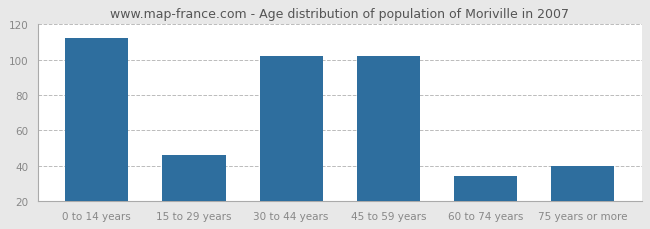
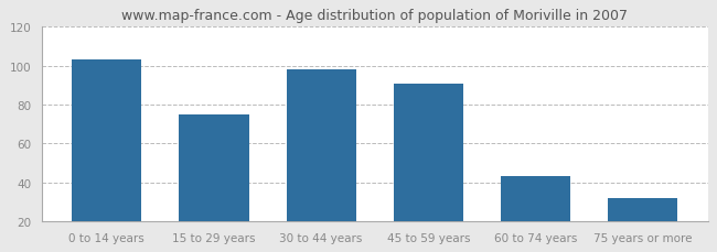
0 to 14 years: 112 -> 103
15 to 29 years: 46 -> 75
30 to 44 years: 102 -> 98
45 to 59 years: 102 -> 91
60 to 74 years: 34 -> 43
75 years or more: 40 -> 32
